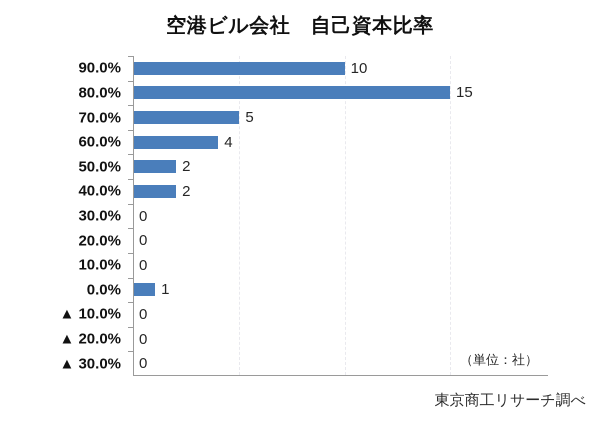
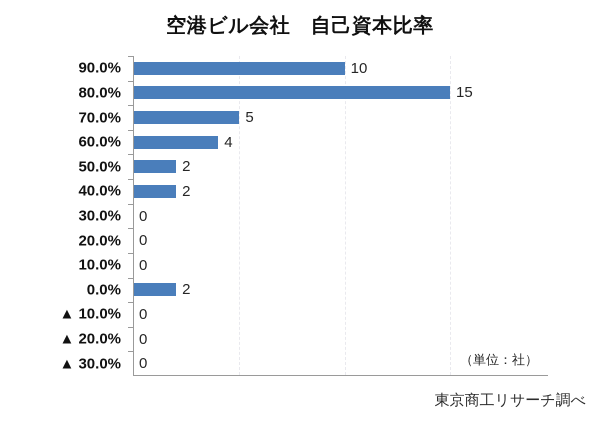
0.0%: 1 -> 2
